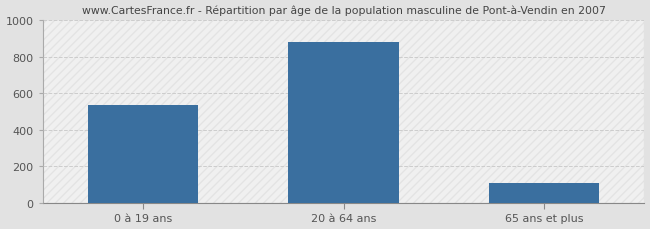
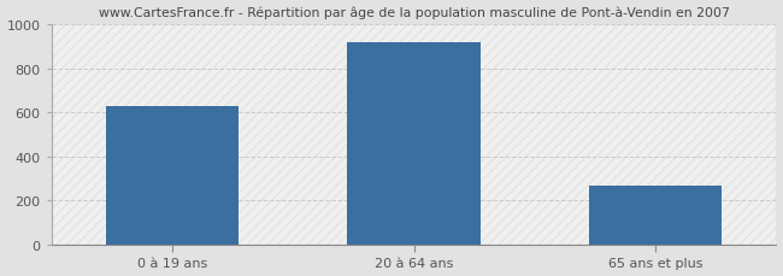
0 à 19 ans: 530 -> 630
20 à 64 ans: 880 -> 920
65 ans et plus: 110 -> 270
